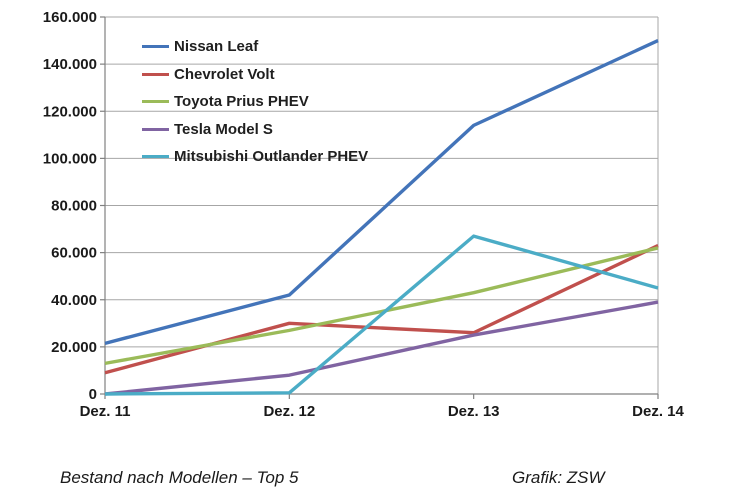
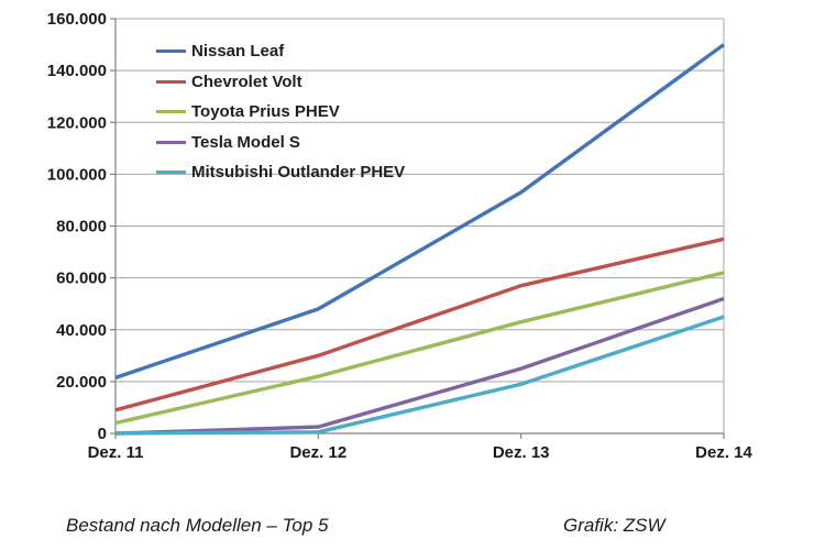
Toyota Prius PHEV/Dez. 11: 13000 -> 4000
Nissan Leaf/Dez. 12: 42000 -> 48000
Toyota Prius PHEV/Dez. 12: 27000 -> 22000
Tesla Model S/Dez. 12: 8000 -> 2000
Nissan Leaf/Dez. 13: 114000 -> 93000
Chevrolet Volt/Dez. 13: 26000 -> 57000
Mitsubishi Outlander PHEV/Dez. 13: 67000 -> 19000
Chevrolet Volt/Dez. 14: 63000 -> 75000
Tesla Model S/Dez. 14: 39000 -> 52000
